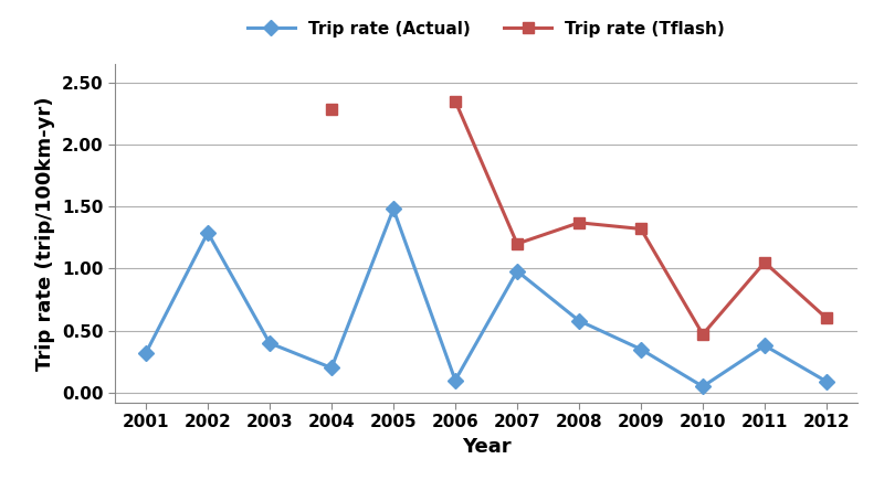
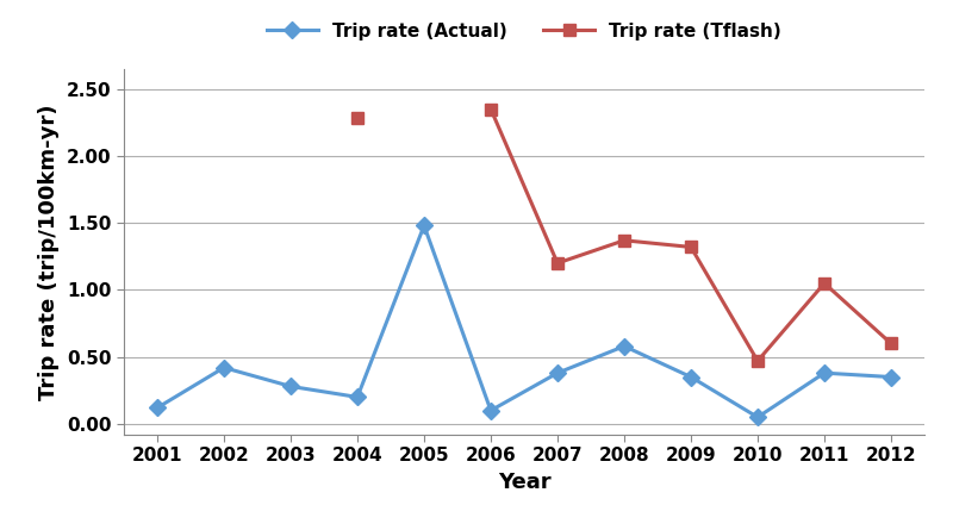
Trip rate (Actual)/2001: 0.32 -> 0.12
Trip rate (Actual)/2002: 1.29 -> 0.42
Trip rate (Actual)/2003: 0.40 -> 0.28
Trip rate (Actual)/2007: 0.98 -> 0.38
Trip rate (Actual)/2012: 0.09 -> 0.35
